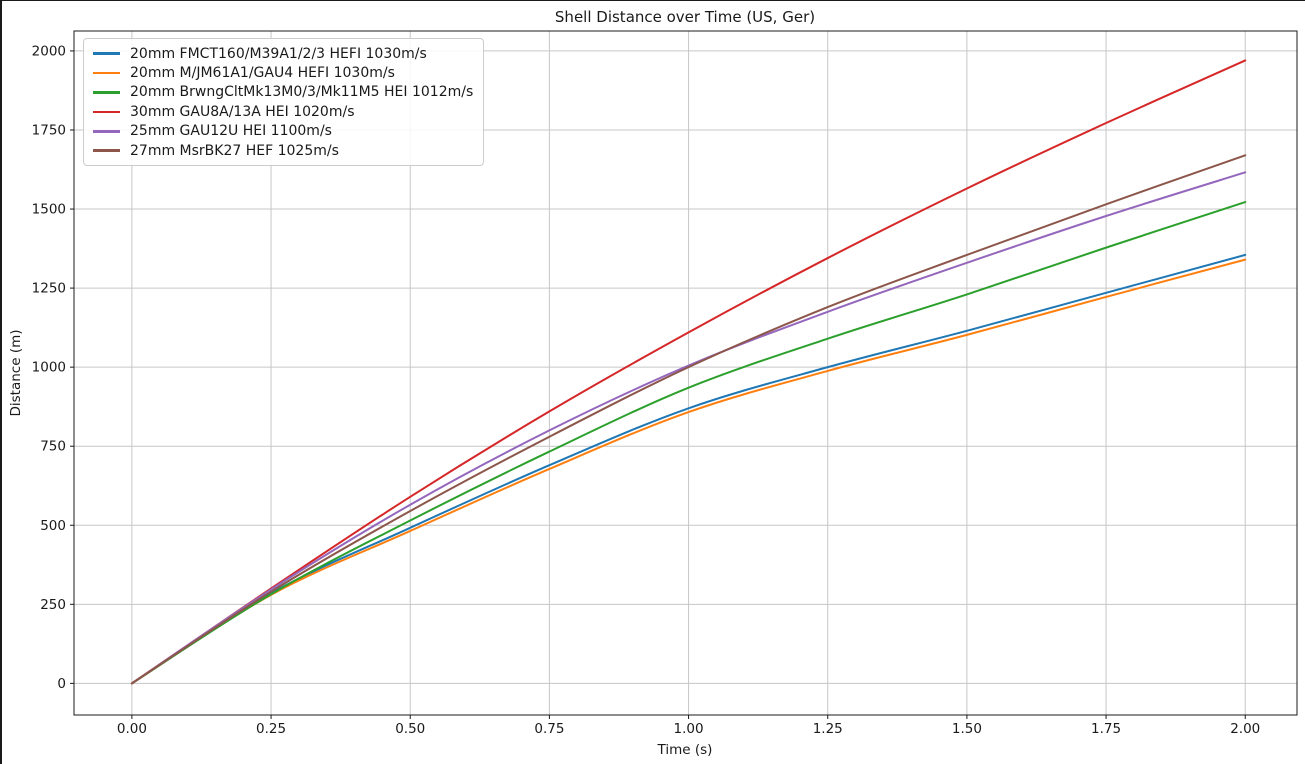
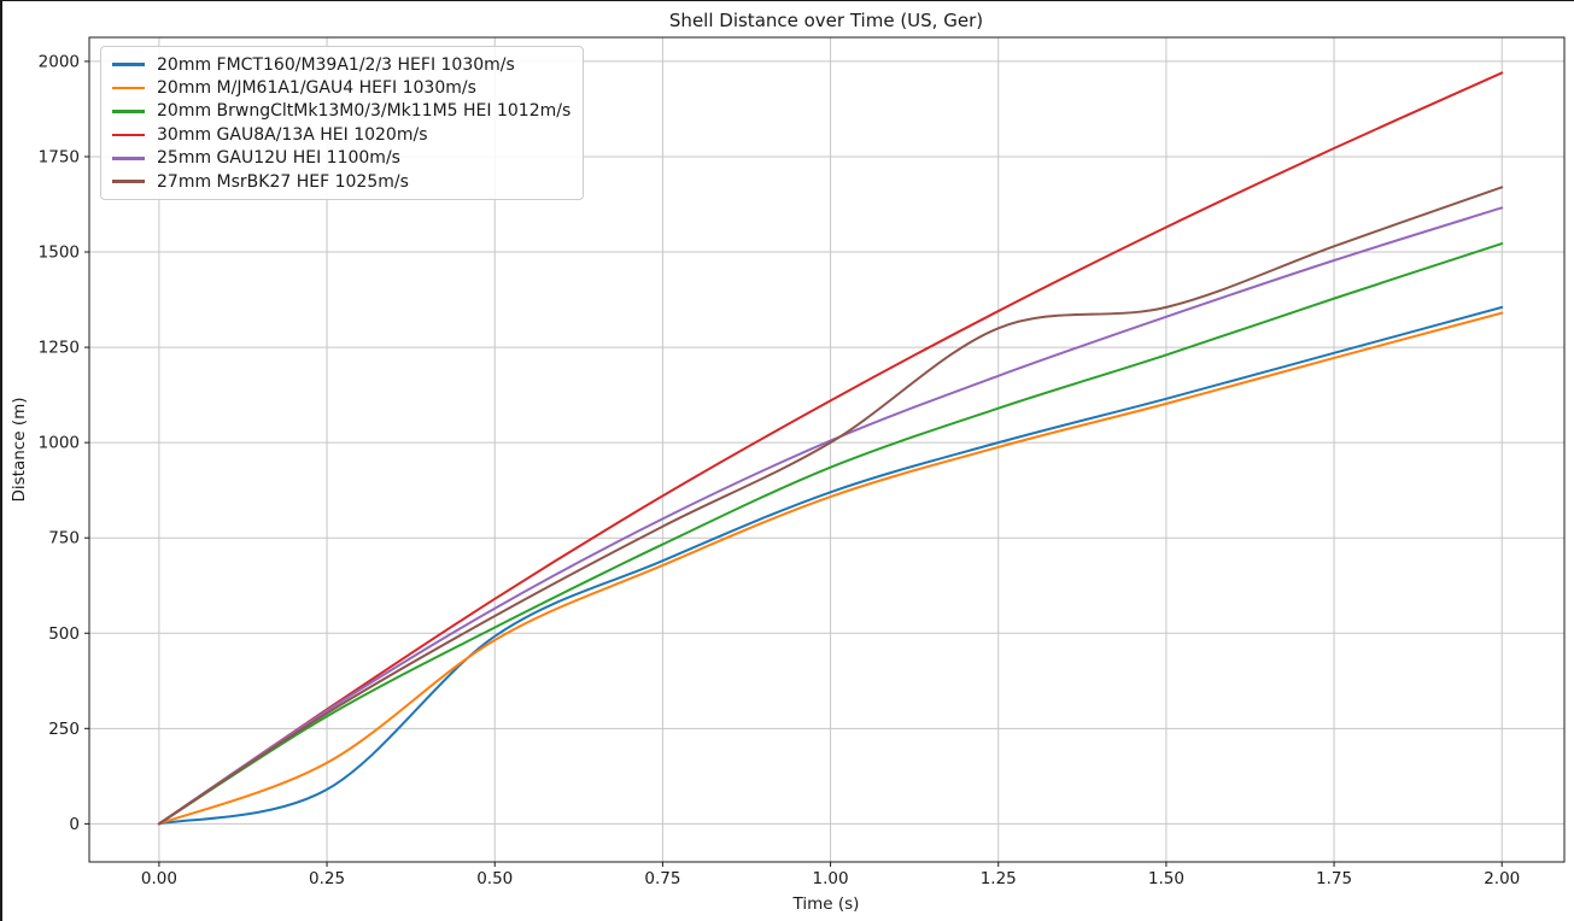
20mm FMCT160/M39A1/2/3 HEFI 1030m/s/0.25: 280 -> 90
20mm M/JM61A1/GAU4 HEFI 1030m/s/0.25: 280 -> 160
27mm MsrBK27 HEF 1025m/s/1.25: 1190 -> 1300
